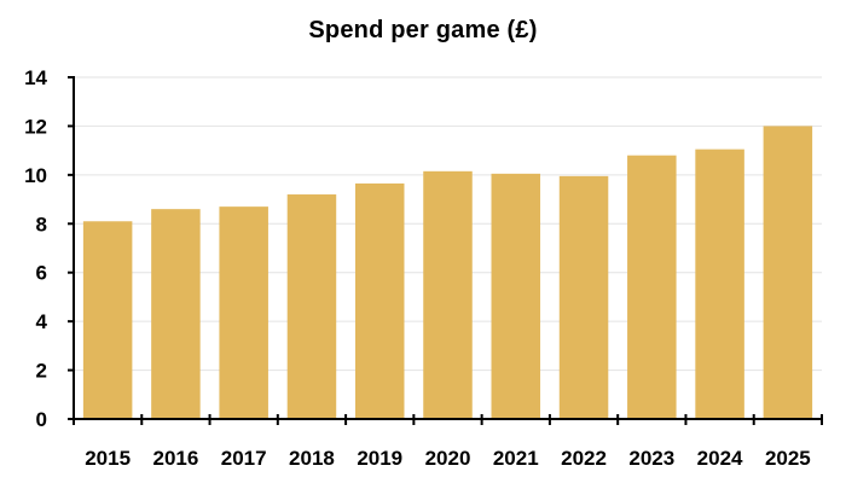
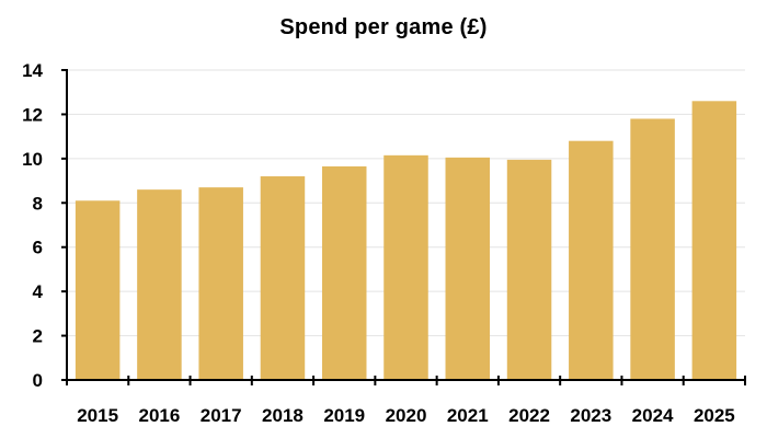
2024: 11.1 -> 11.8
2025: 12.0 -> 12.6
